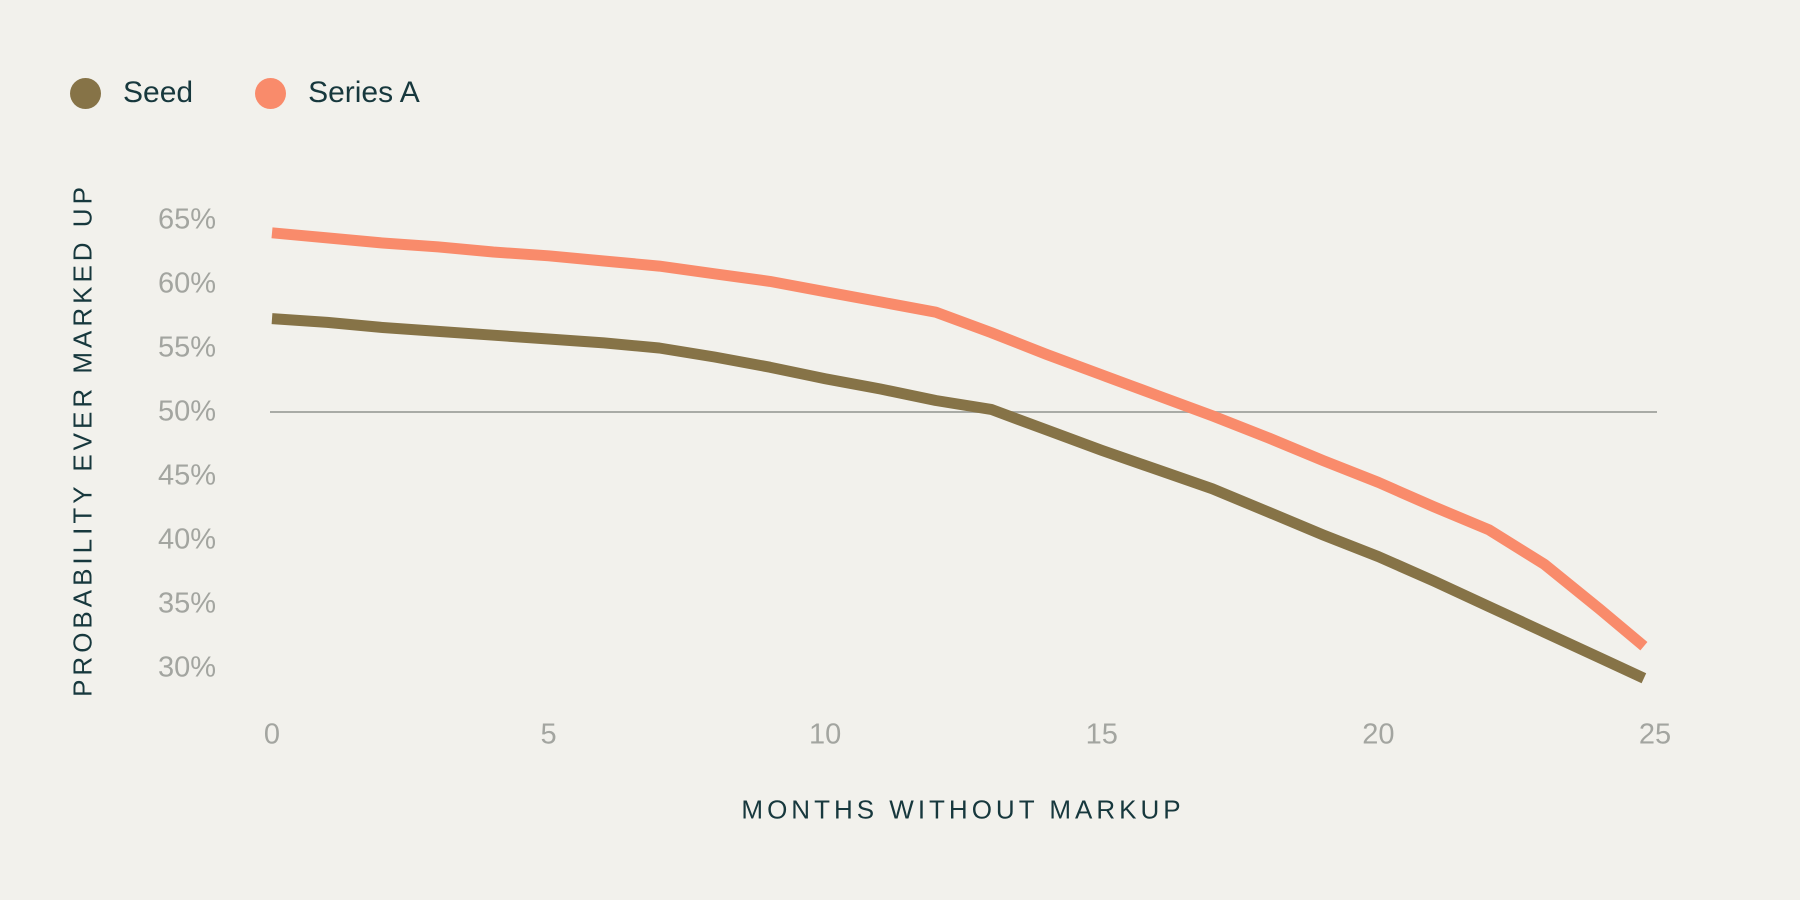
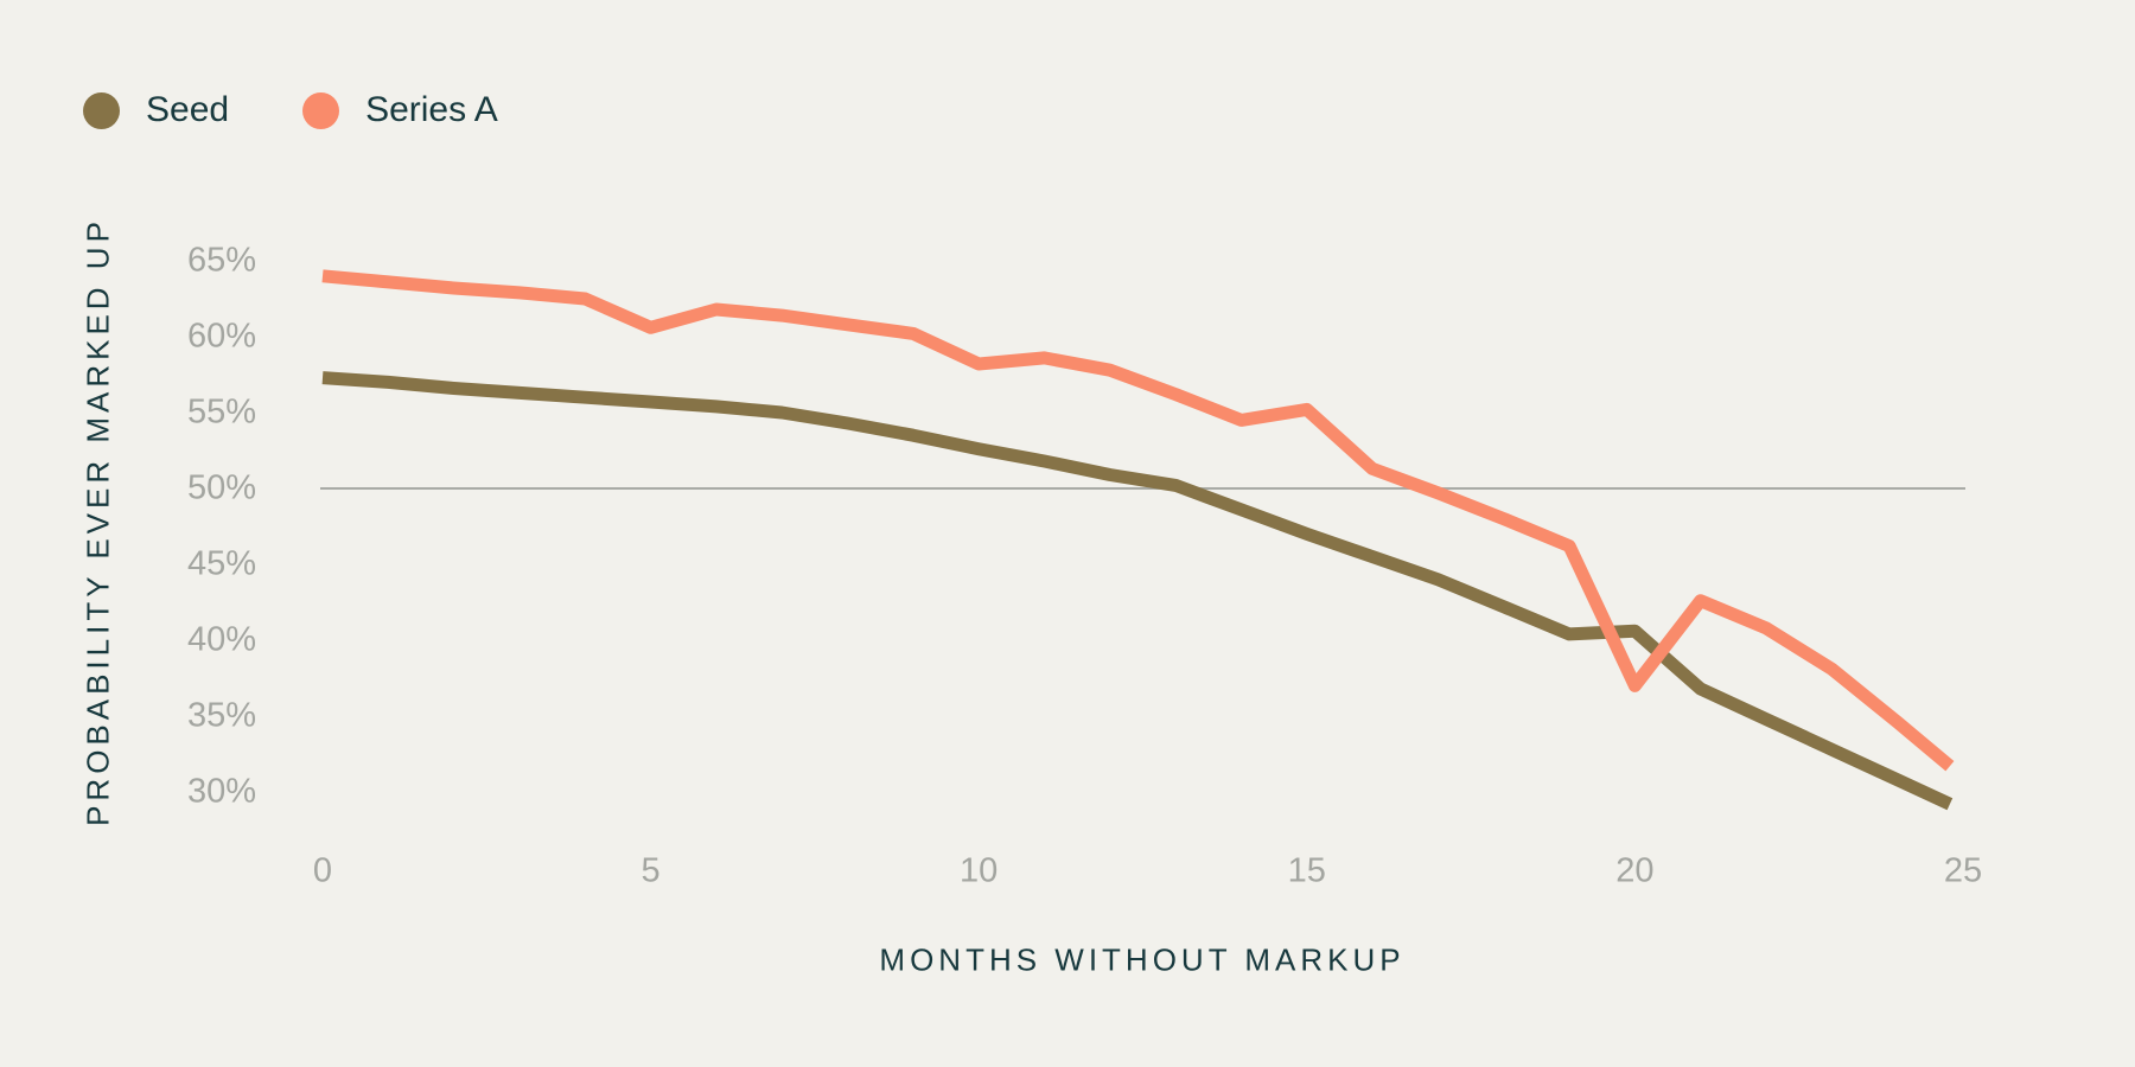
Series A/5: 62.2% -> 60.6%
Series A/10: 59.4% -> 58.2%
Series A/15: 52.9% -> 55.2%
Seed/20: 38.7% -> 40.6%
Series A/20: 44.5% -> 37.0%
